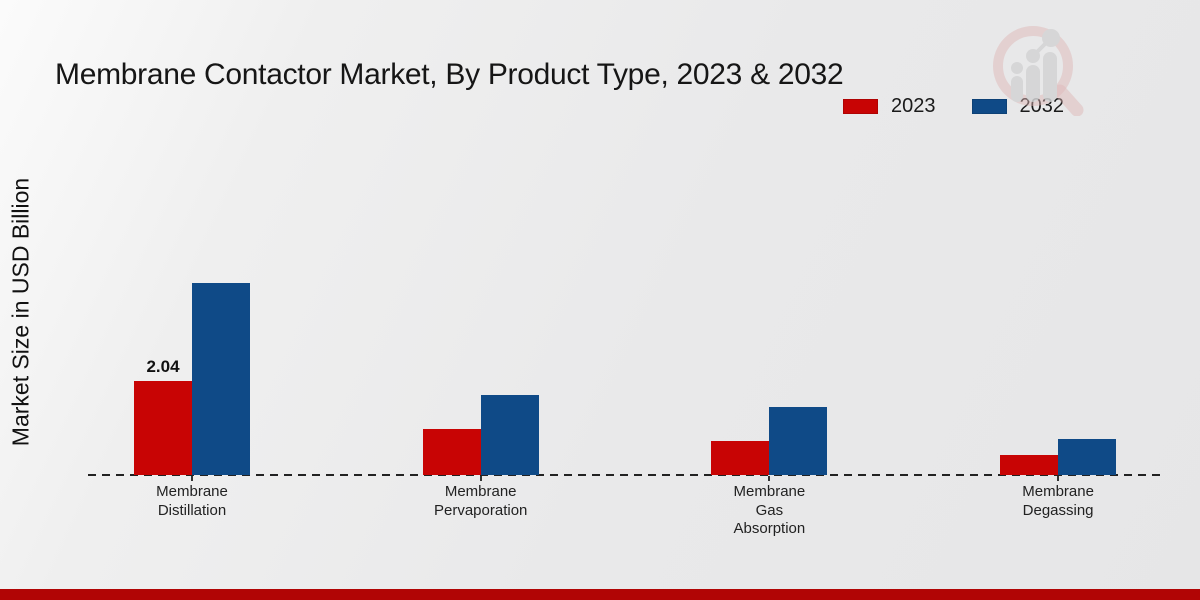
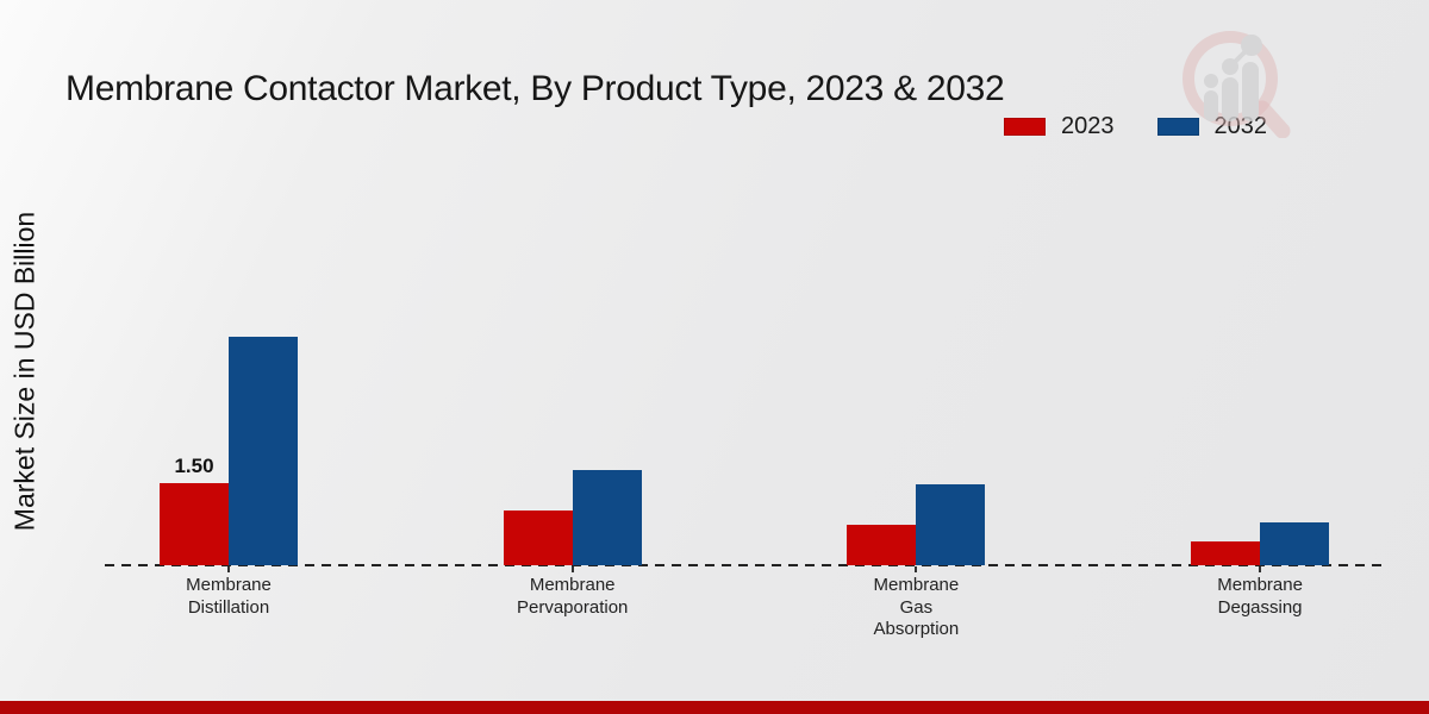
2023/Membrane Distillation: 2.04 -> 1.50
